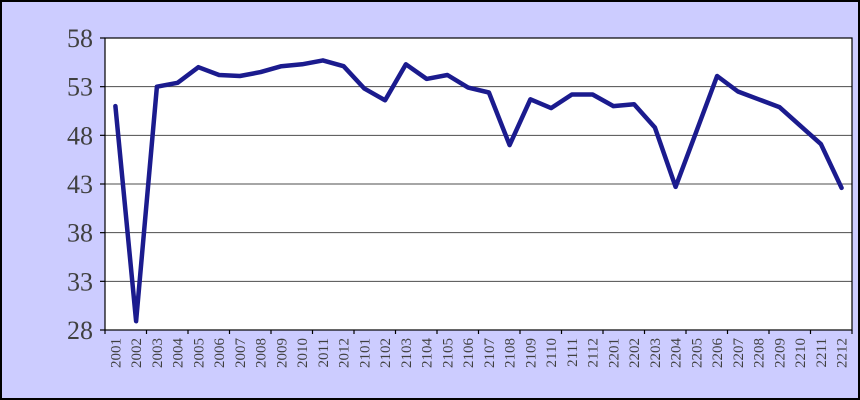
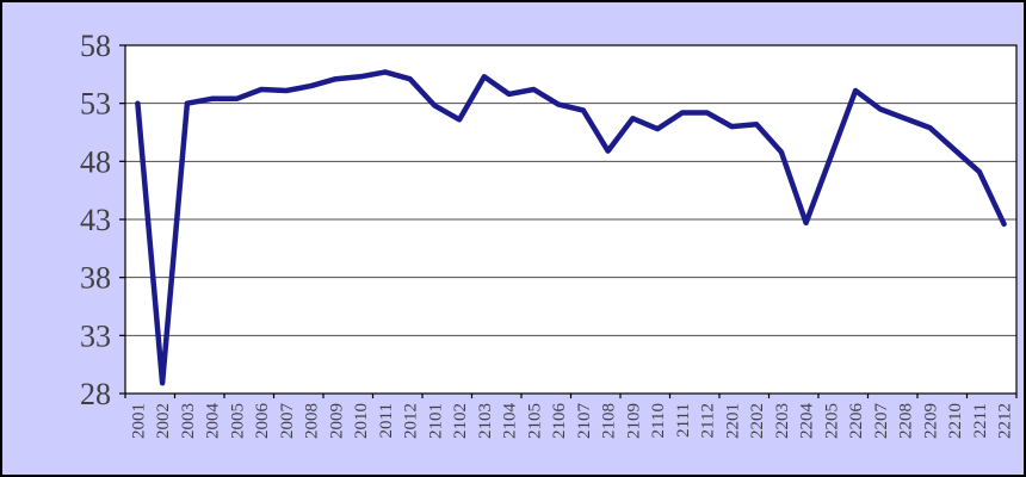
2001: 51 -> 53
2005: 55 -> 53
2108: 47 -> 49
